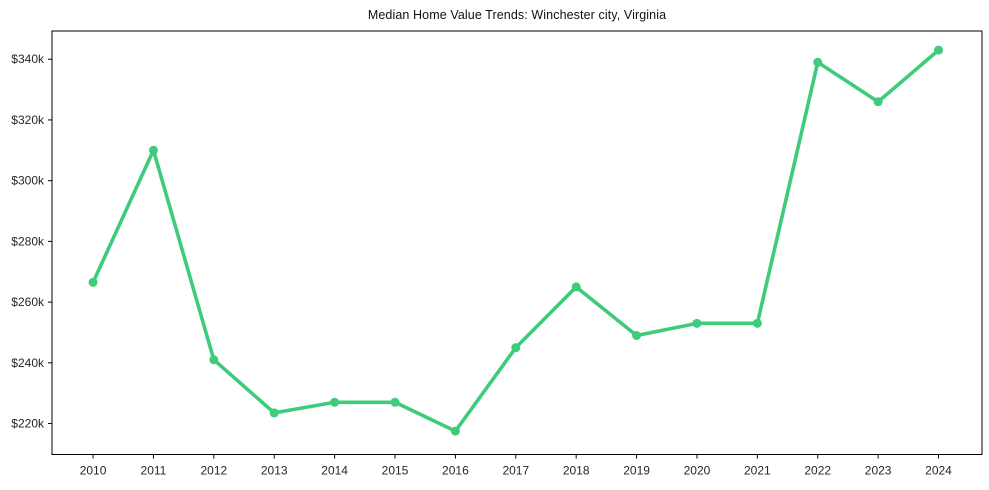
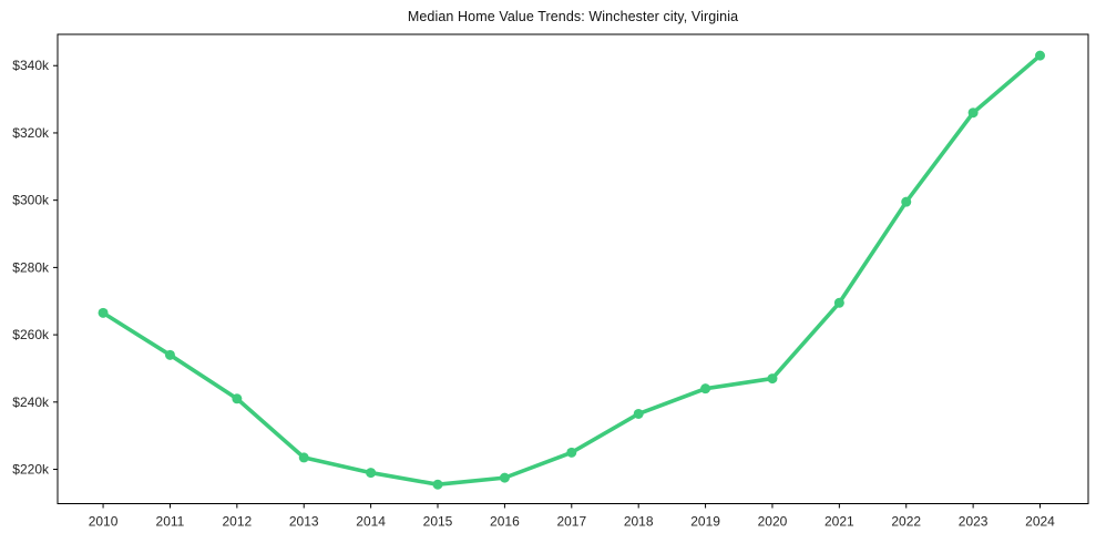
2011: $310k -> $254k
2014: $227k -> $219k
2015: $227k -> $216k
2017: $245k -> $225k
2018: $265k -> $236k
2019: $249k -> $244k
2020: $253k -> $247k
2021: $253k -> $270k
2022: $339k -> $300k
